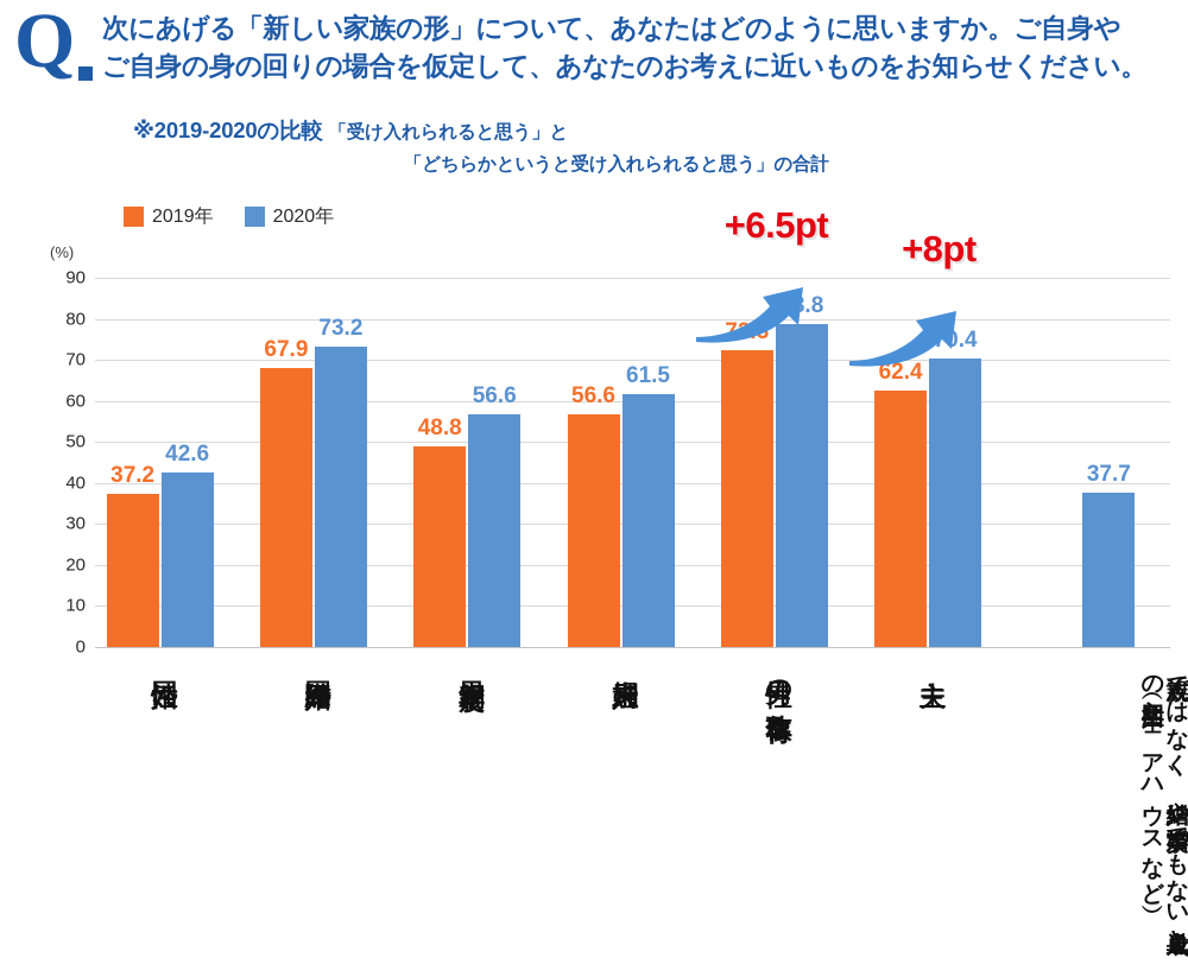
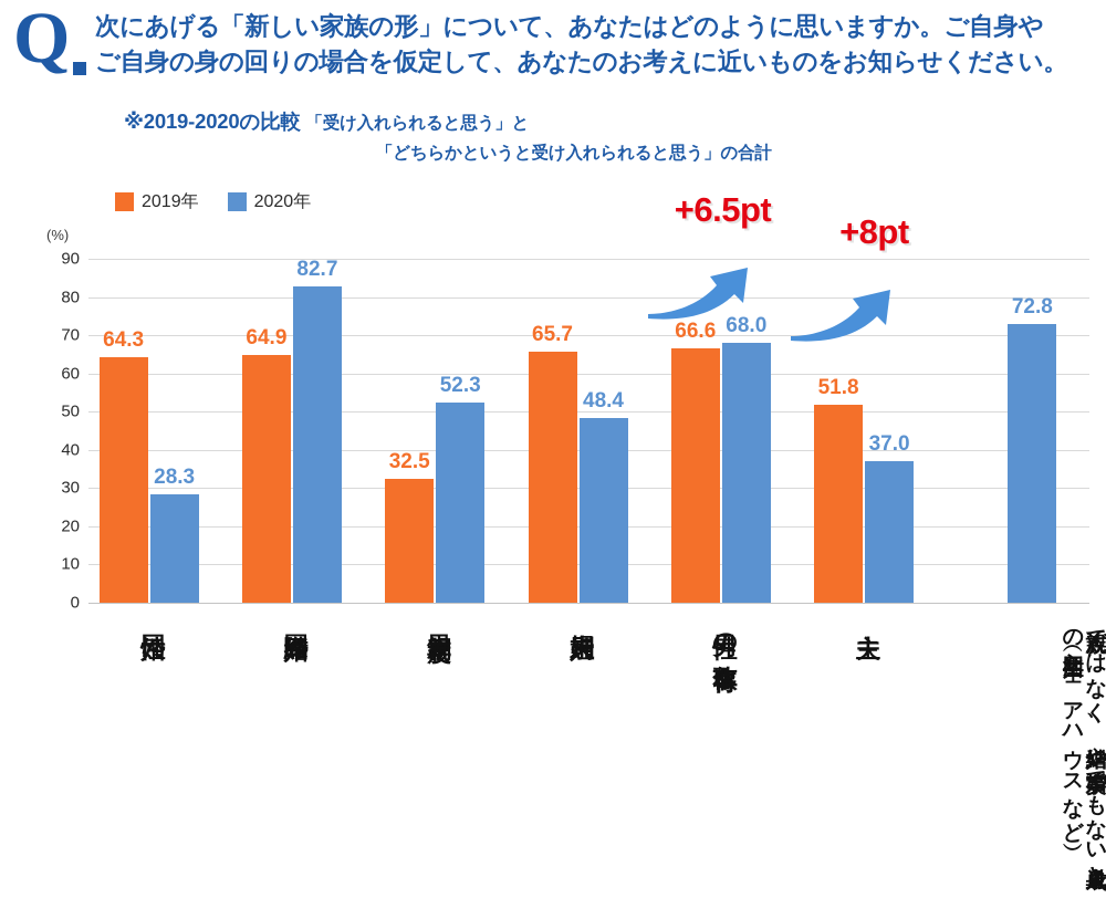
2019年/同性婚: 37.2 -> 64.3
2020年/同性婚: 42.6 -> 28.3
2019年/国際結婚: 67.9 -> 64.9
2020年/国際結婚: 73.2 -> 82.7
2019年/里親制度: 48.8 -> 32.5
2020年/里親制度: 56.6 -> 52.3
2019年/夫婦別姓: 56.6 -> 65.7
2020年/夫婦別姓: 61.5 -> 48.4
2019年/男性の育休取得: 72.3 -> 66.6
2020年/男性の育休取得: 78.8 -> 68.0
2019年/主夫: 62.4 -> 51.8
2020年/主夫: 70.4 -> 37.0
2020年/親族ではなく、結婚や事実婚でもない単身成人との共同生活（シェアハウスなど）: 37.7 -> 72.8
